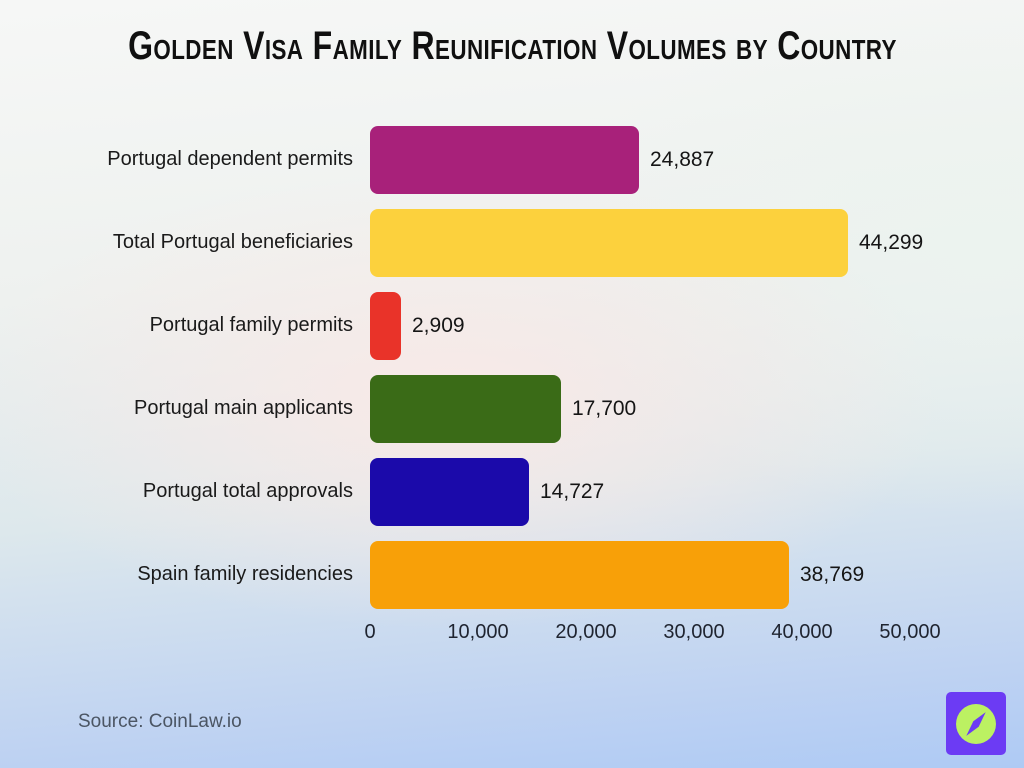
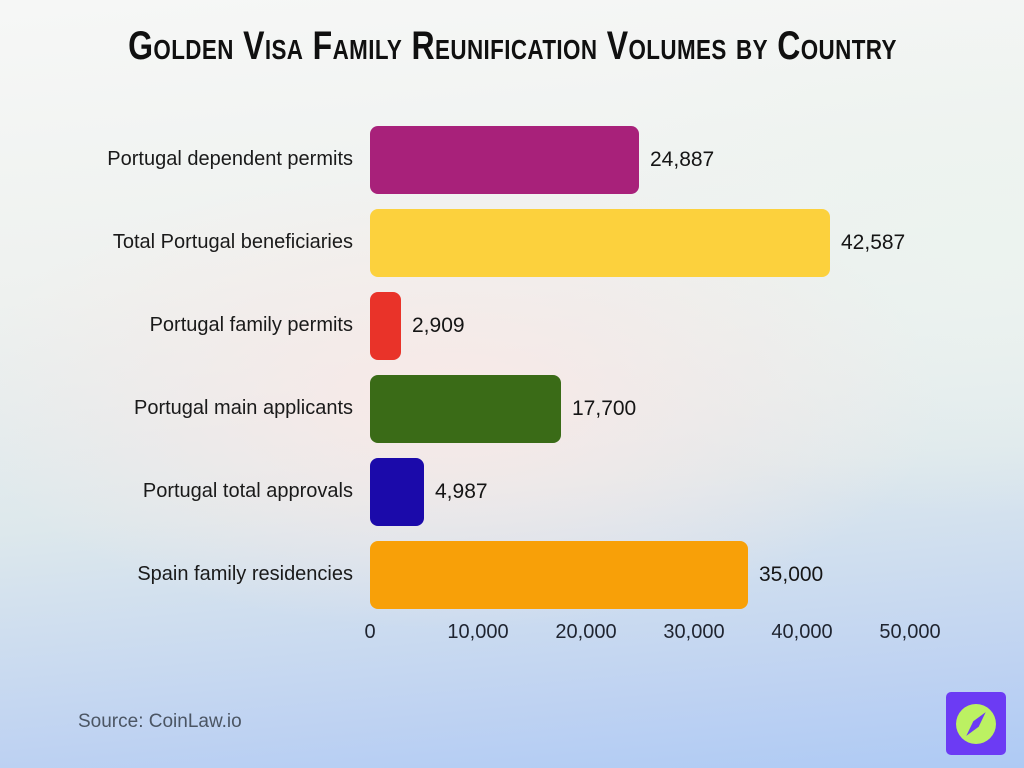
Total Portugal beneficiaries: 44,299 -> 42,587
Portugal total approvals: 14,727 -> 4,987
Spain family residencies: 38,769 -> 35,000
